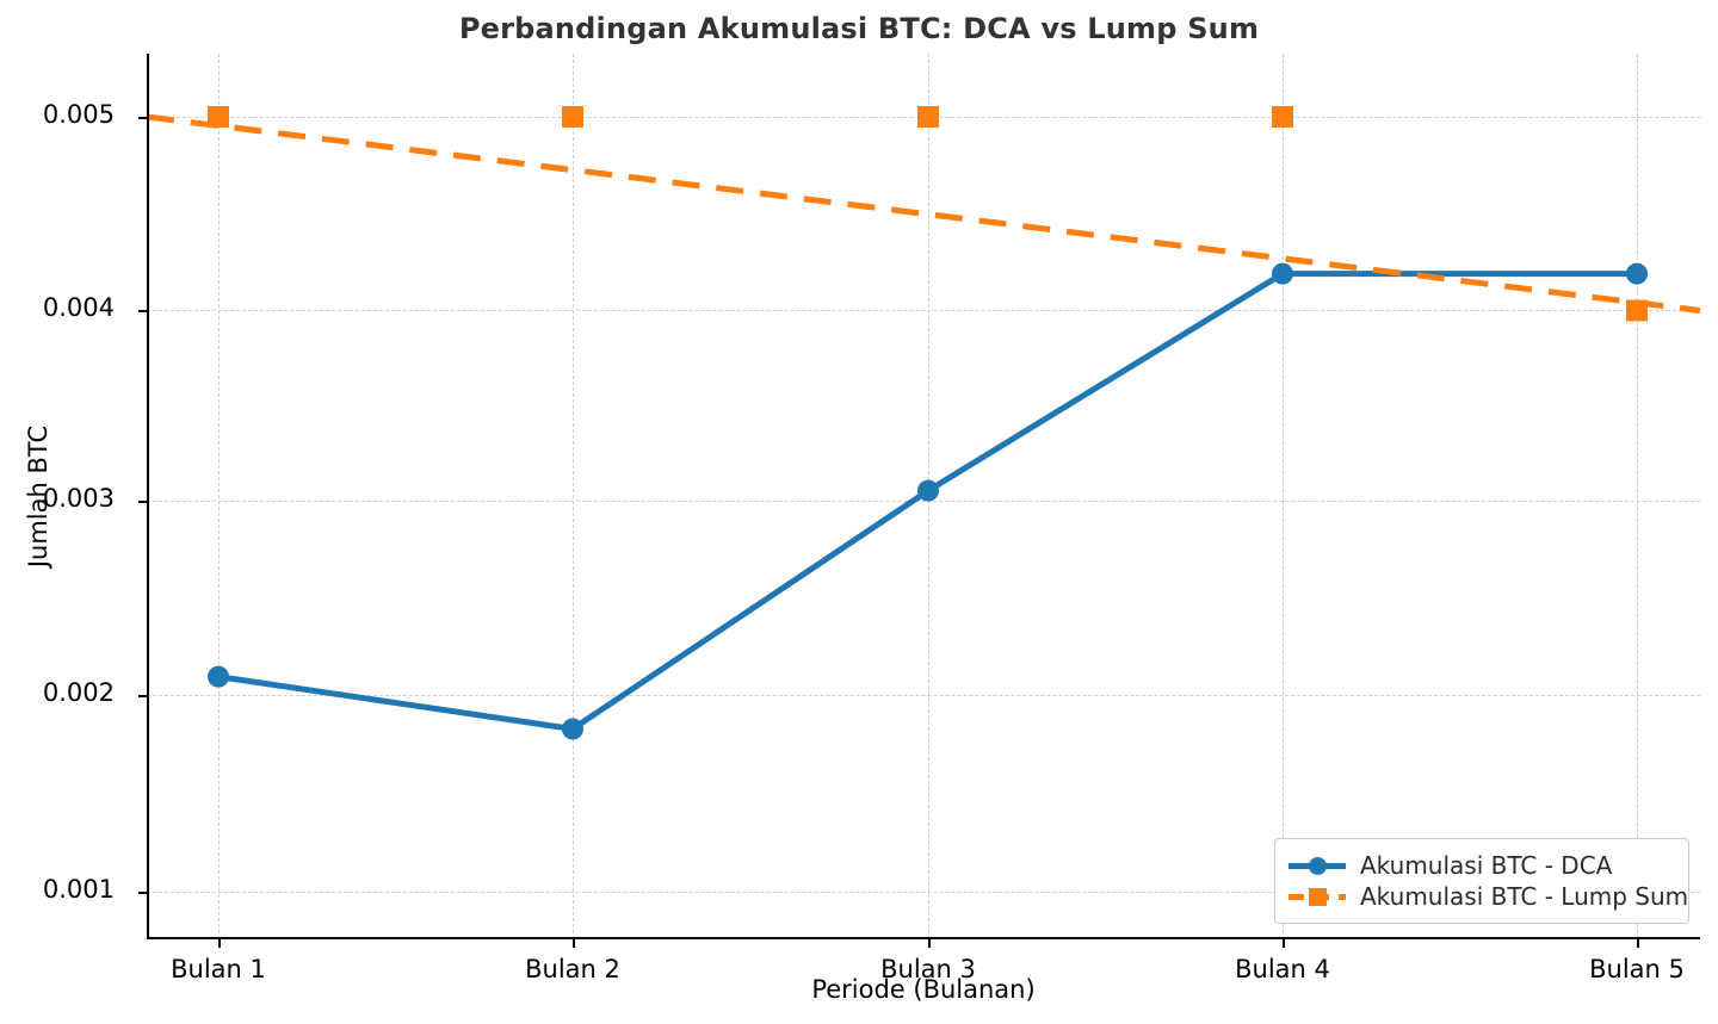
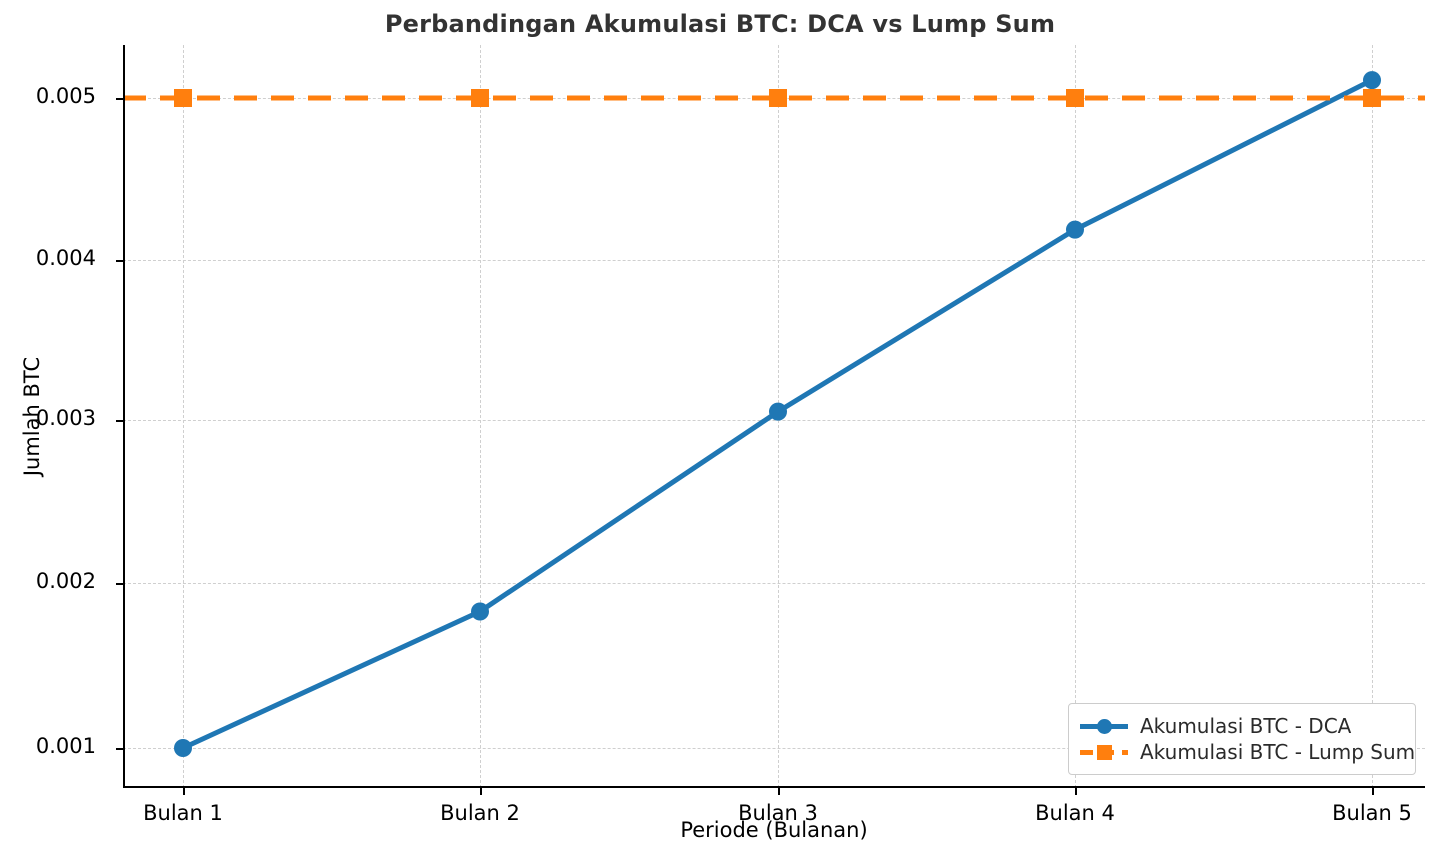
Akumulasi BTC - DCA/Bulan 1: 0.00211 -> 0.00100
Akumulasi BTC - DCA/Bulan 5: 0.00419 -> 0.00511
Akumulasi BTC - Lump Sum/Bulan 5: 0.004 -> 0.005
